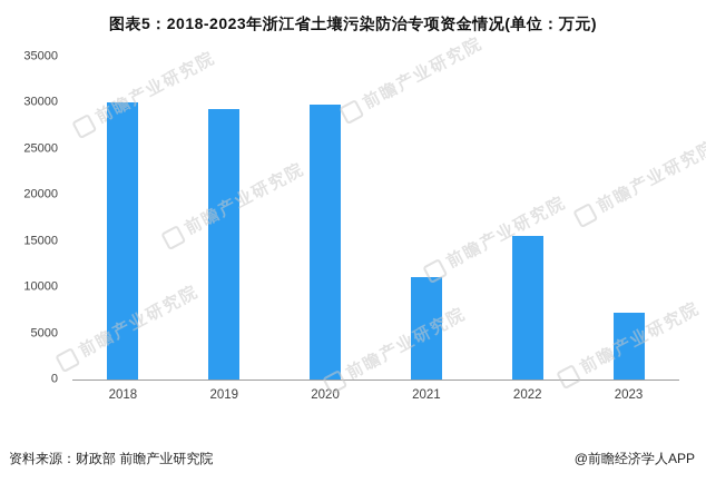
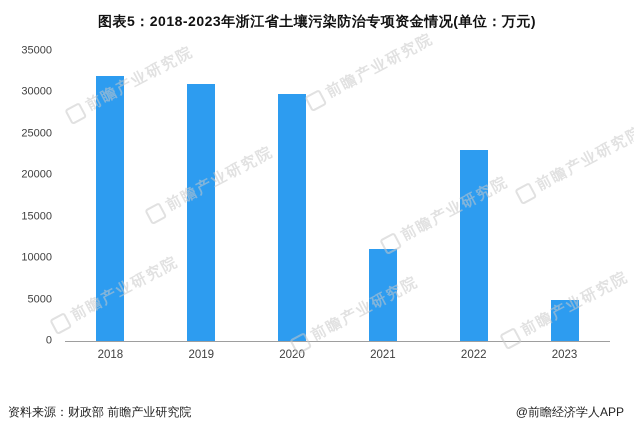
2018: 30000 -> 32000
2019: 29000 -> 31000
2022: 16000 -> 23000
2023: 7000 -> 5000
